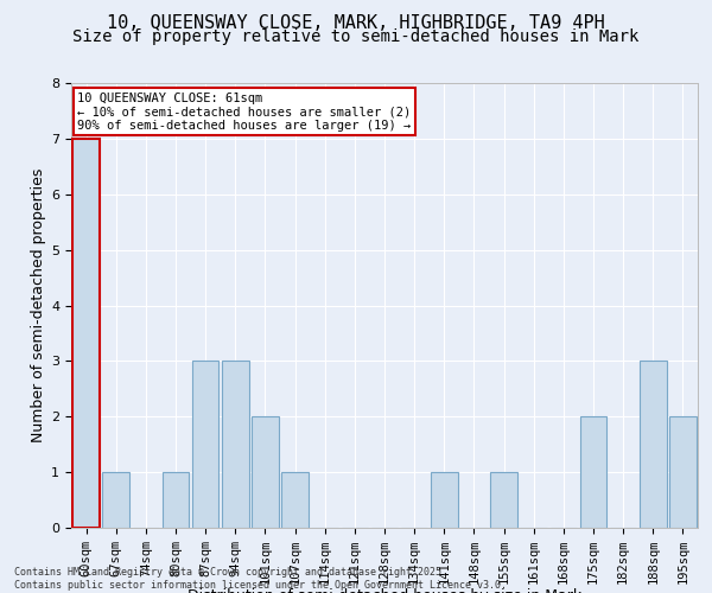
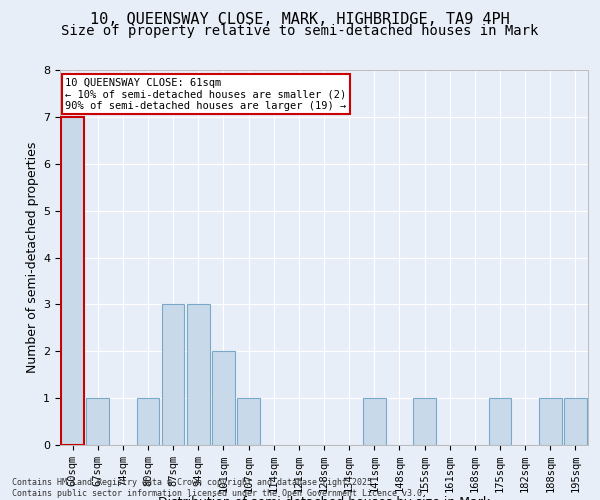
175sqm: 2 -> 1
188sqm: 3 -> 1
195sqm: 2 -> 1
